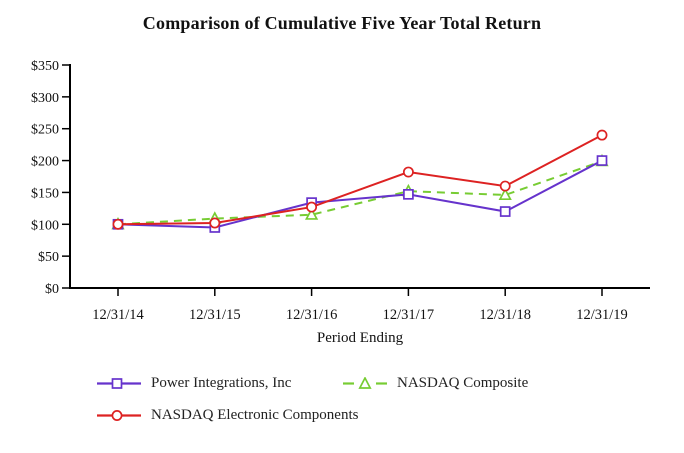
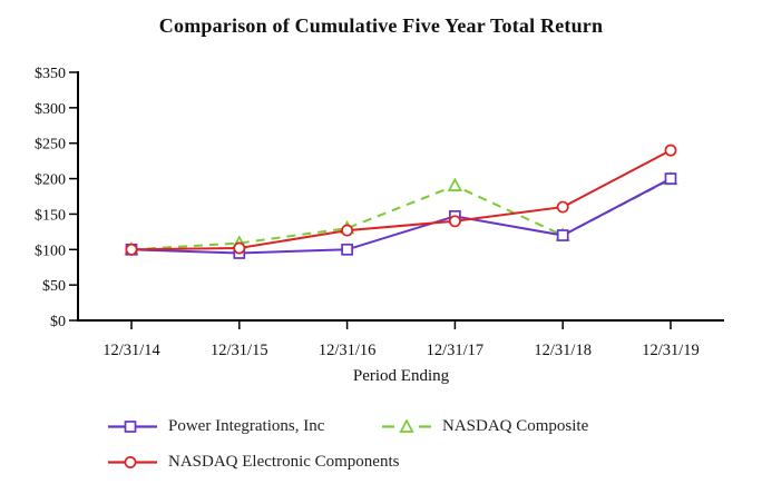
Power Integrations, Inc/12/31/16: $130 -> $100
NASDAQ Composite/12/31/16: $120 -> $130
NASDAQ Composite/12/31/17: $150 -> $190
NASDAQ Electronic Components/12/31/17: $180 -> $140
NASDAQ Composite/12/31/18: $150 -> $120
